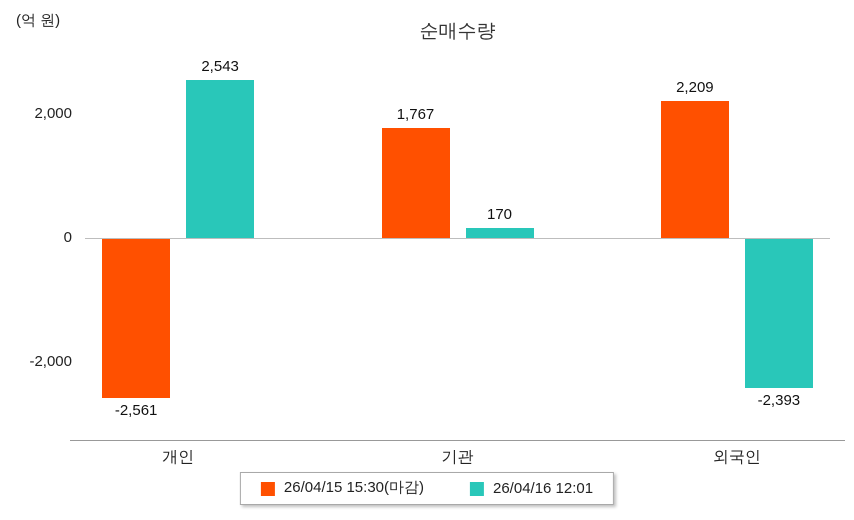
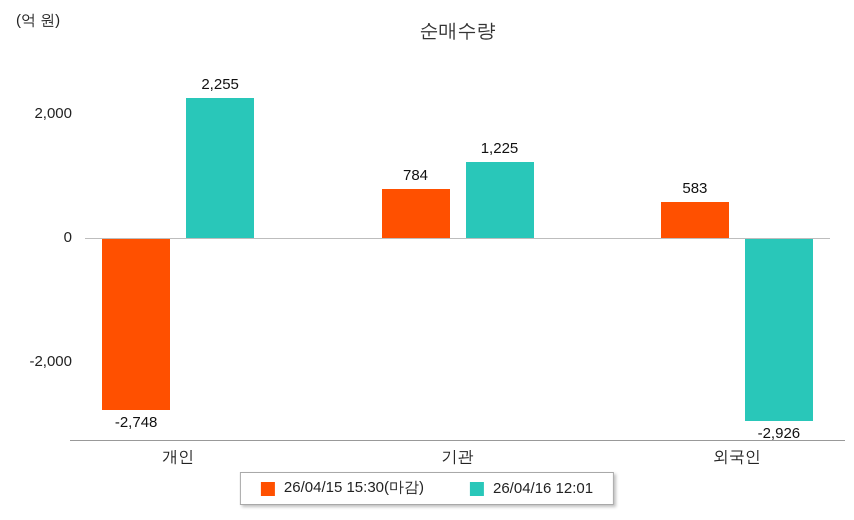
26/04/15 15:30(마감)/개인: -2,561 -> -2,748
26/04/16 12:01/개인: 2,543 -> 2,255
26/04/15 15:30(마감)/기관: 1,767 -> 784
26/04/16 12:01/기관: 170 -> 1,225
26/04/15 15:30(마감)/외국인: 2,209 -> 583
26/04/16 12:01/외국인: -2,393 -> -2,926
